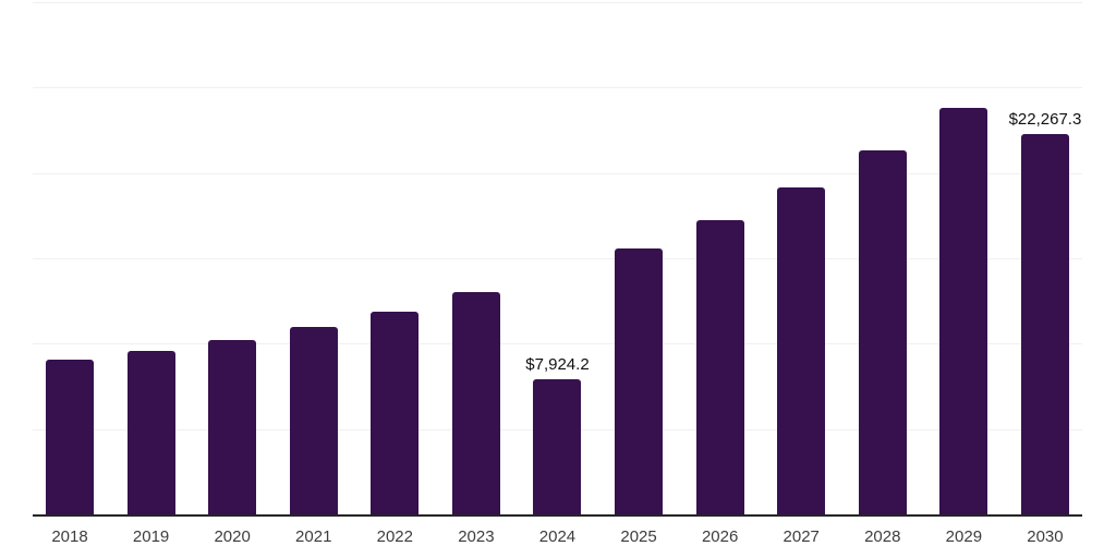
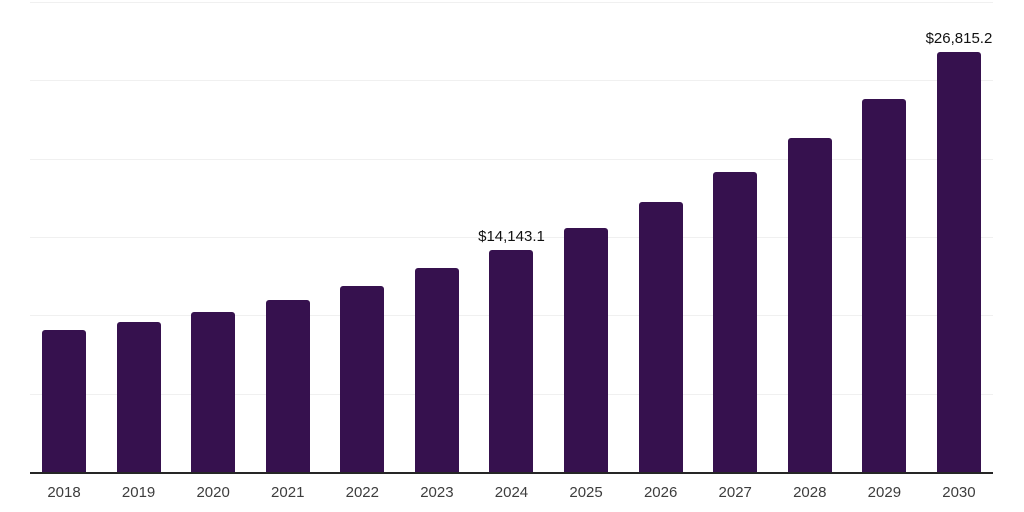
2024: $7,924.2 -> $14,143.1
2030: $22,267.3 -> $26,815.2
